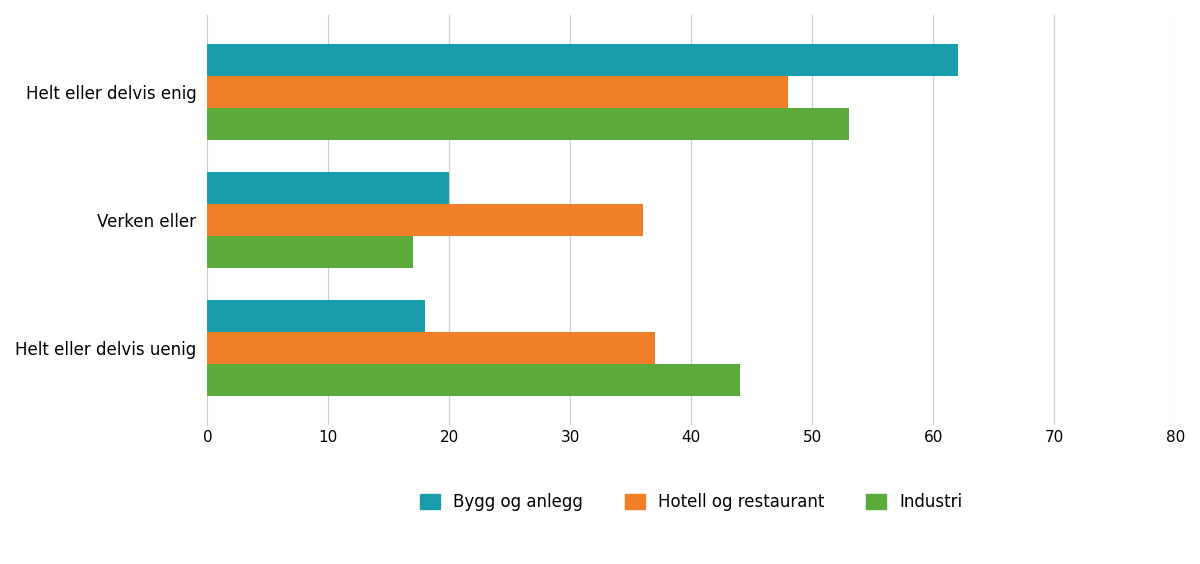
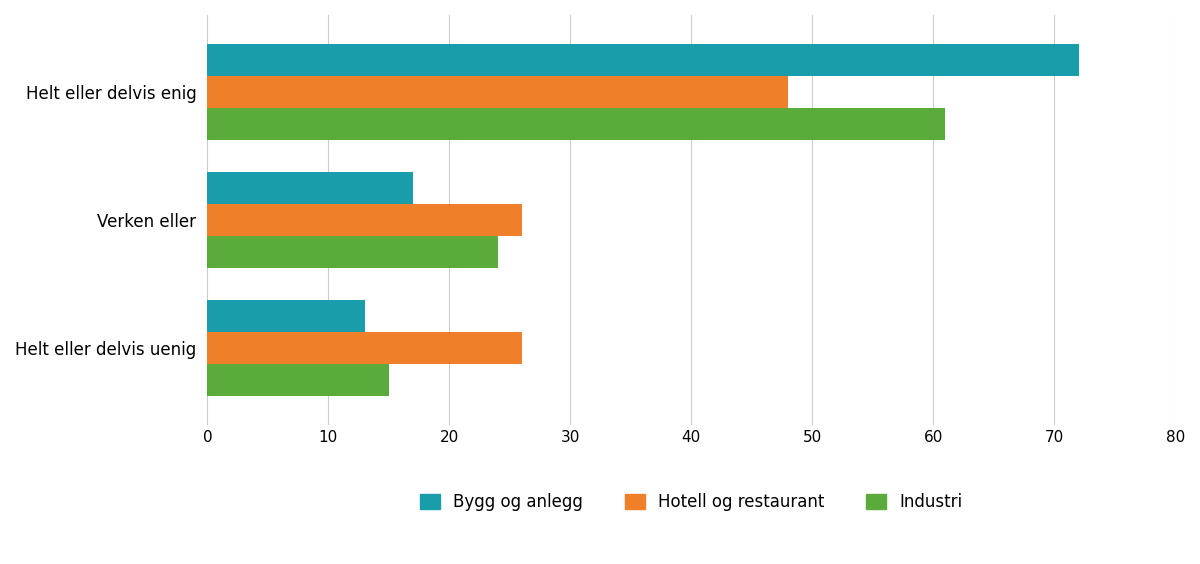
Bygg og anlegg/Helt eller delvis enig: 62 -> 72
Industri/Helt eller delvis enig: 53 -> 61
Bygg og anlegg/Verken eller: 20 -> 17
Hotell og restaurant/Verken eller: 36 -> 26
Industri/Verken eller: 17 -> 24
Bygg og anlegg/Helt eller delvis uenig: 18 -> 13
Hotell og restaurant/Helt eller delvis uenig: 37 -> 26
Industri/Helt eller delvis uenig: 44 -> 15
